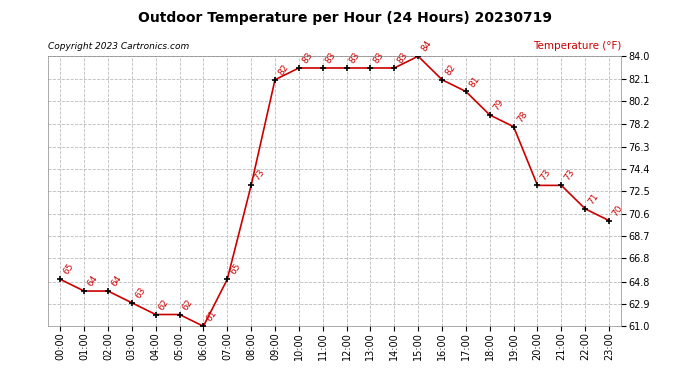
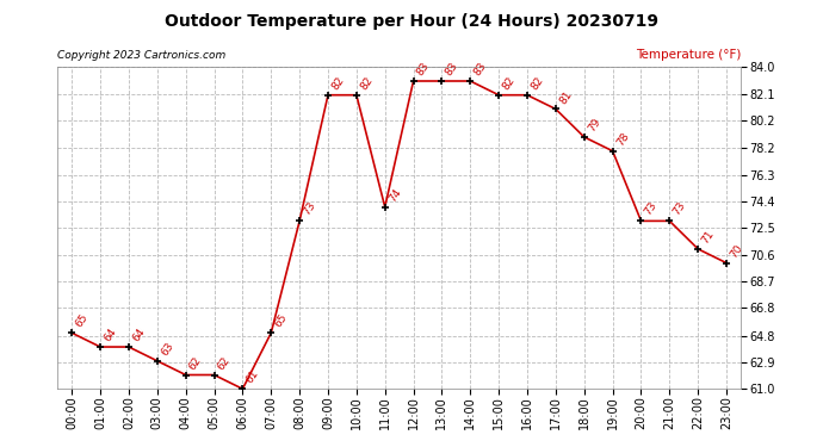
10:00: 83 -> 82
11:00: 83 -> 74
15:00: 84 -> 82
